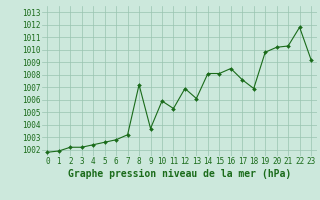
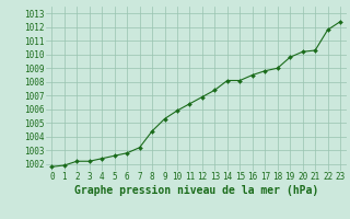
8: 1007.2 -> 1004.4
9: 1003.7 -> 1005.3
11: 1005.3 -> 1006.4
13: 1006.1 -> 1007.4
17: 1007.6 -> 1008.8
18: 1006.9 -> 1009.0
23: 1009.2 -> 1012.4
